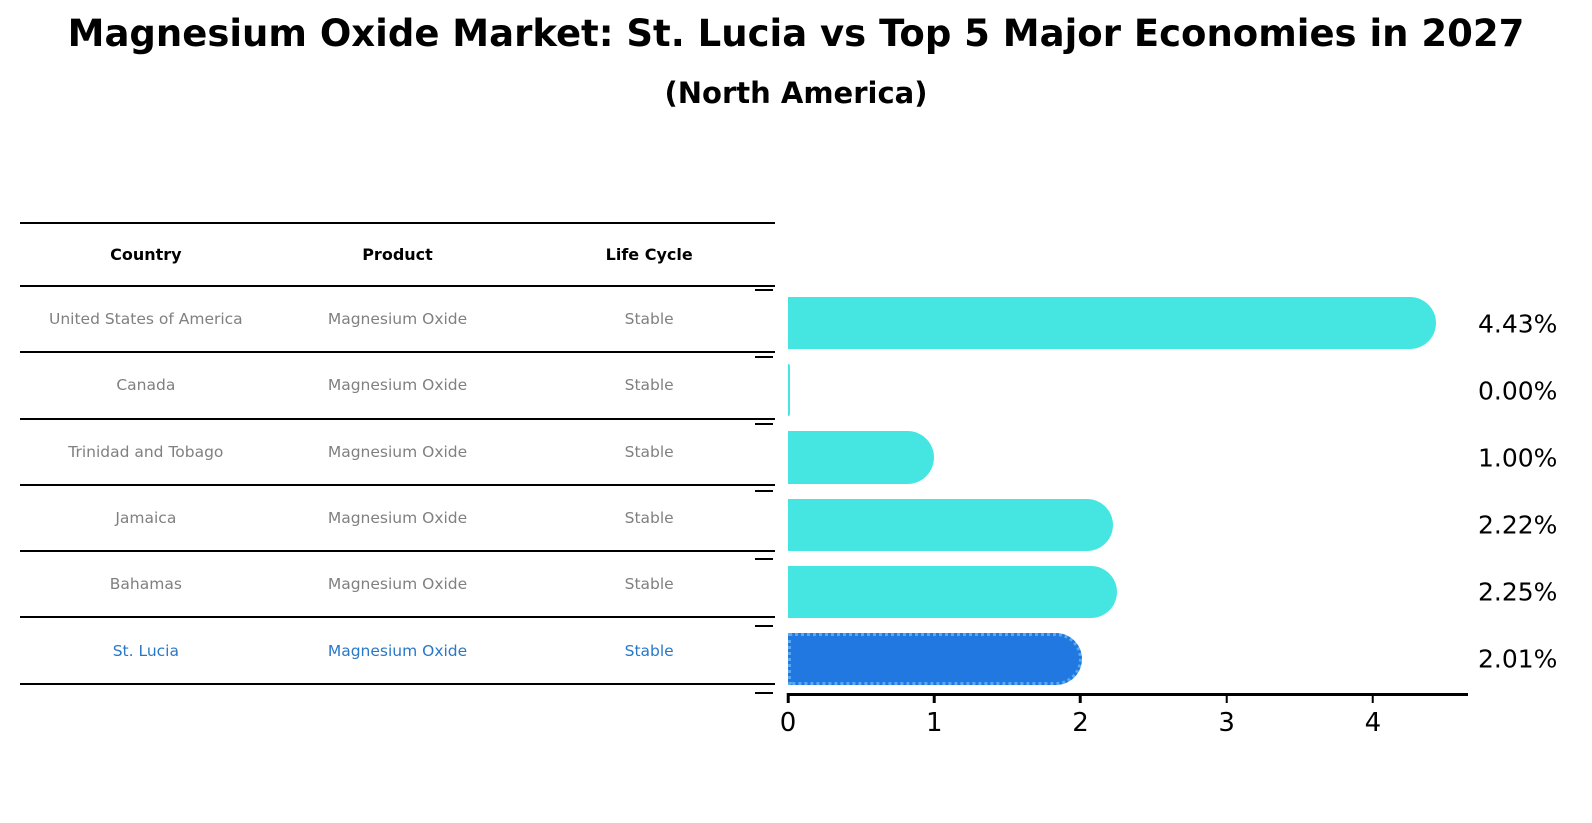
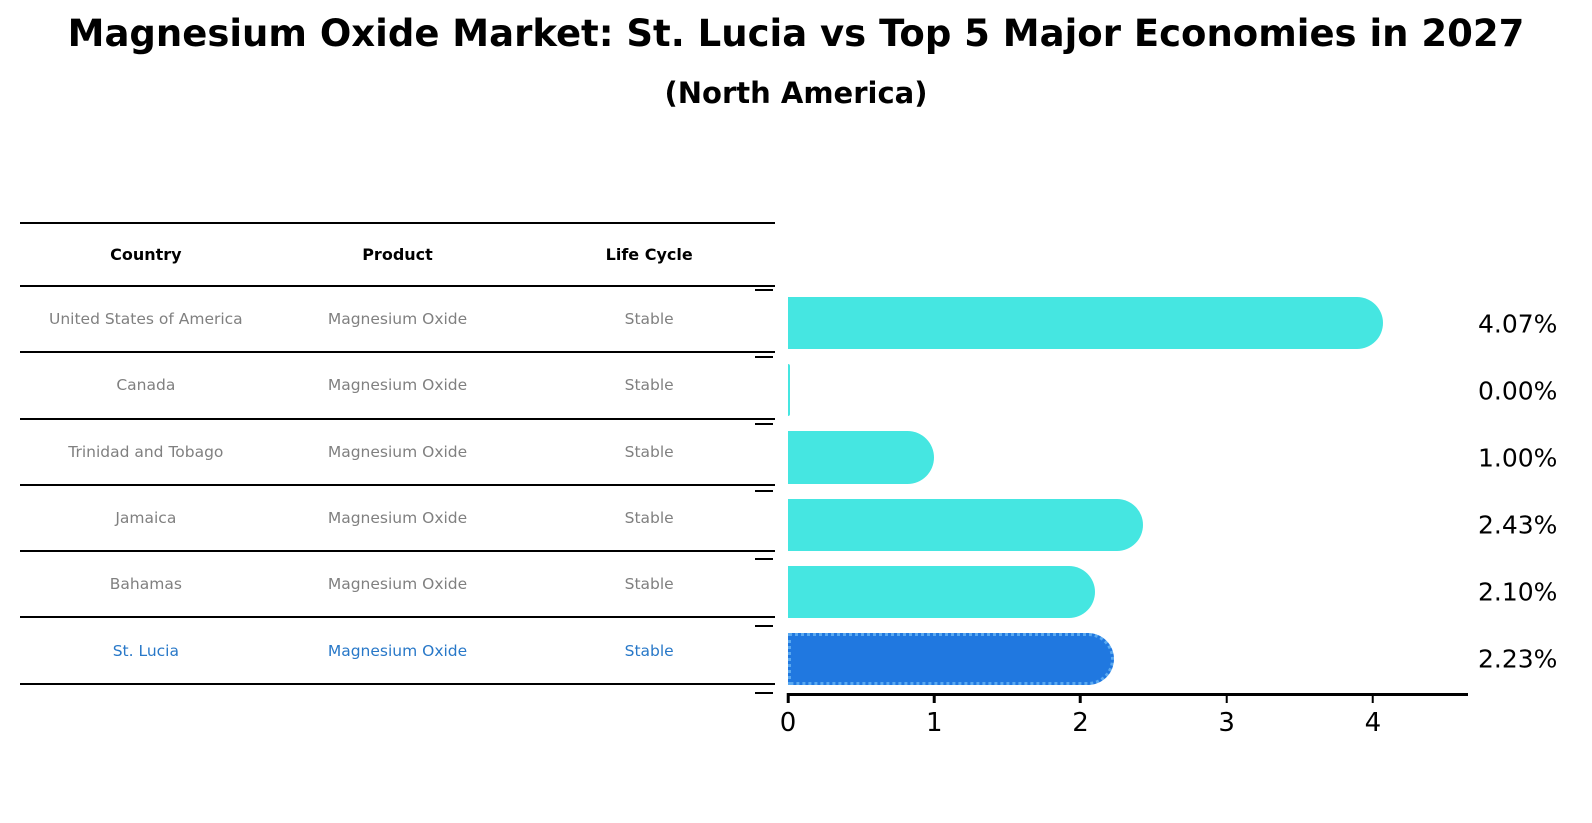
United States of America: 4.43% -> 4.07%
Jamaica: 2.22% -> 2.43%
Bahamas: 2.25% -> 2.10%
St. Lucia: 2.01% -> 2.23%
